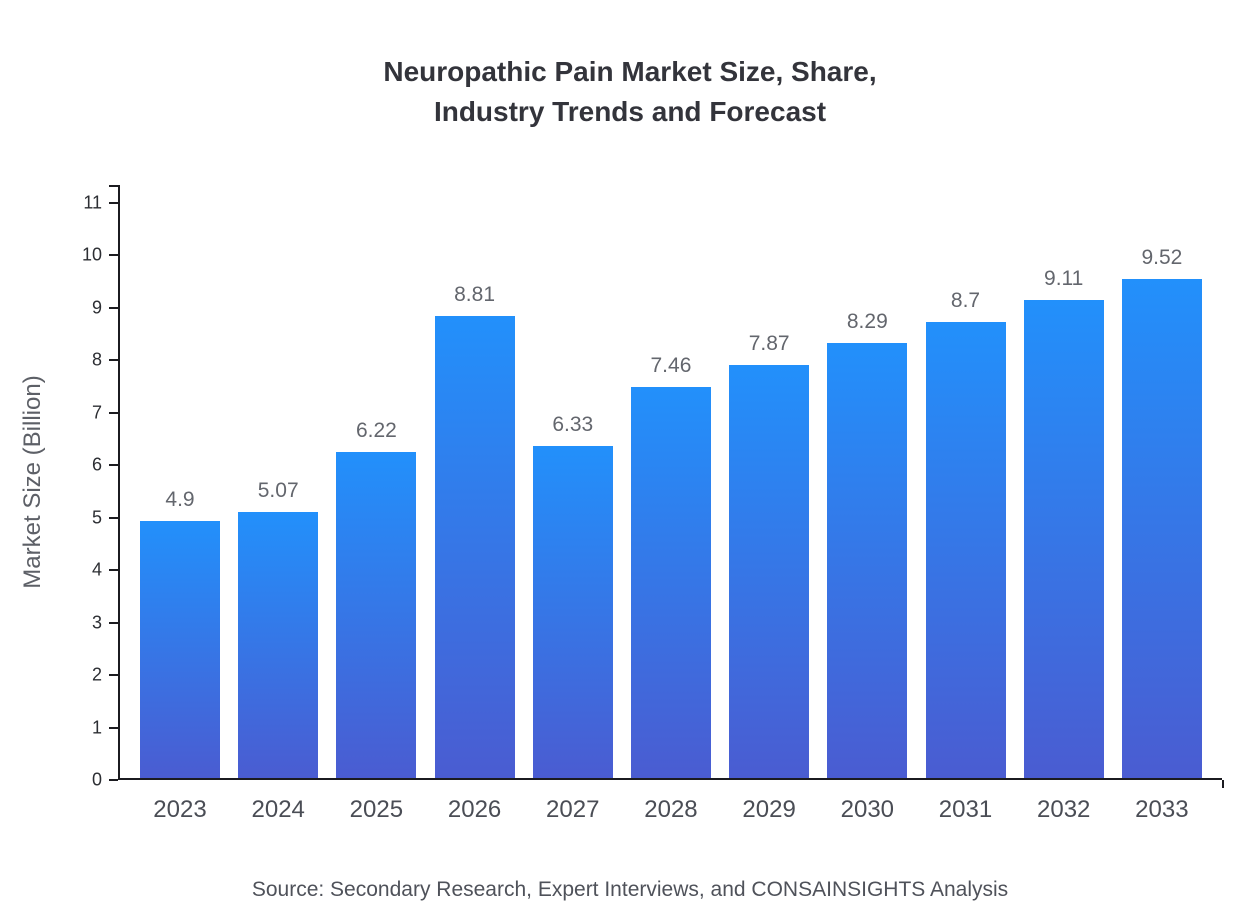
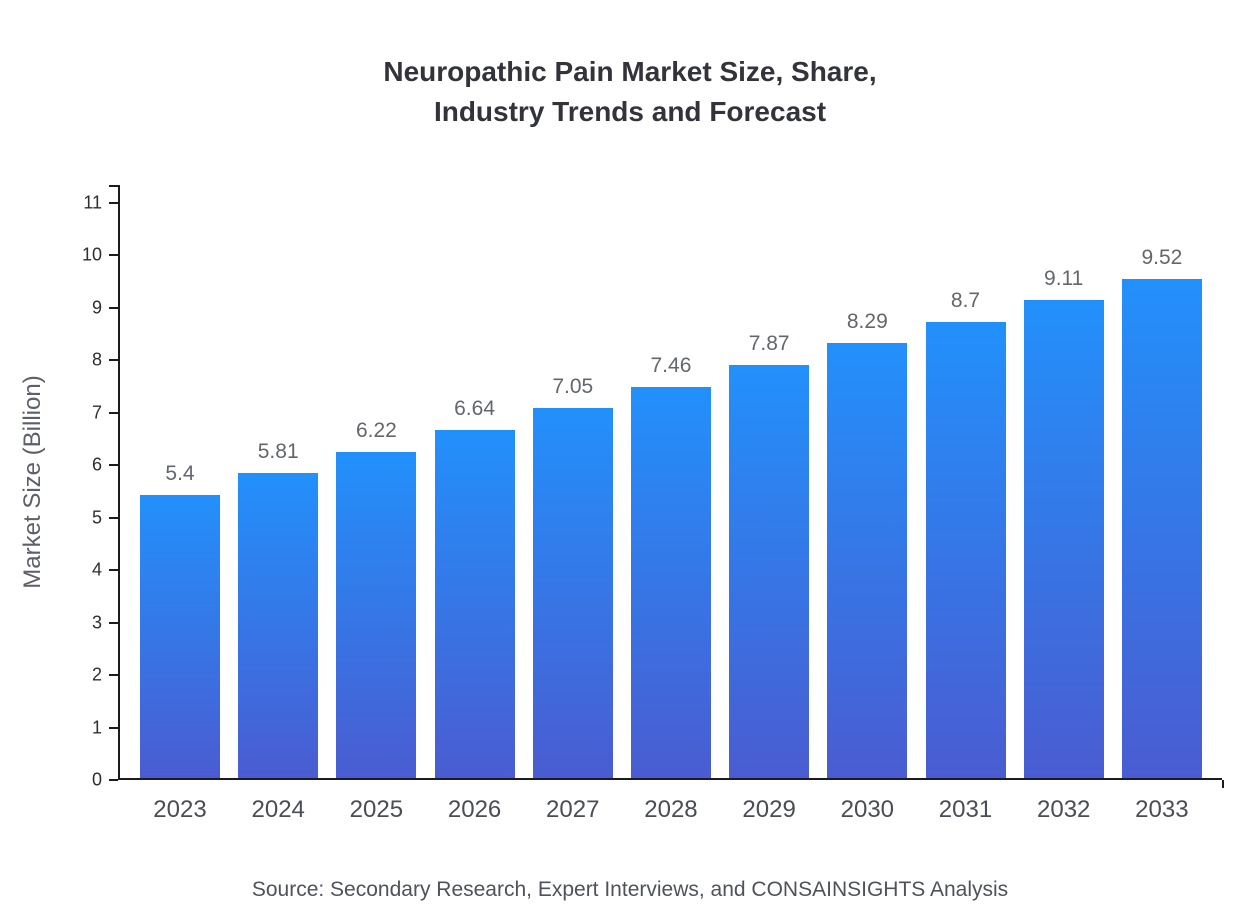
2023: 4.9 -> 5.4
2024: 5.07 -> 5.81
2026: 8.81 -> 6.64
2027: 6.33 -> 7.05
